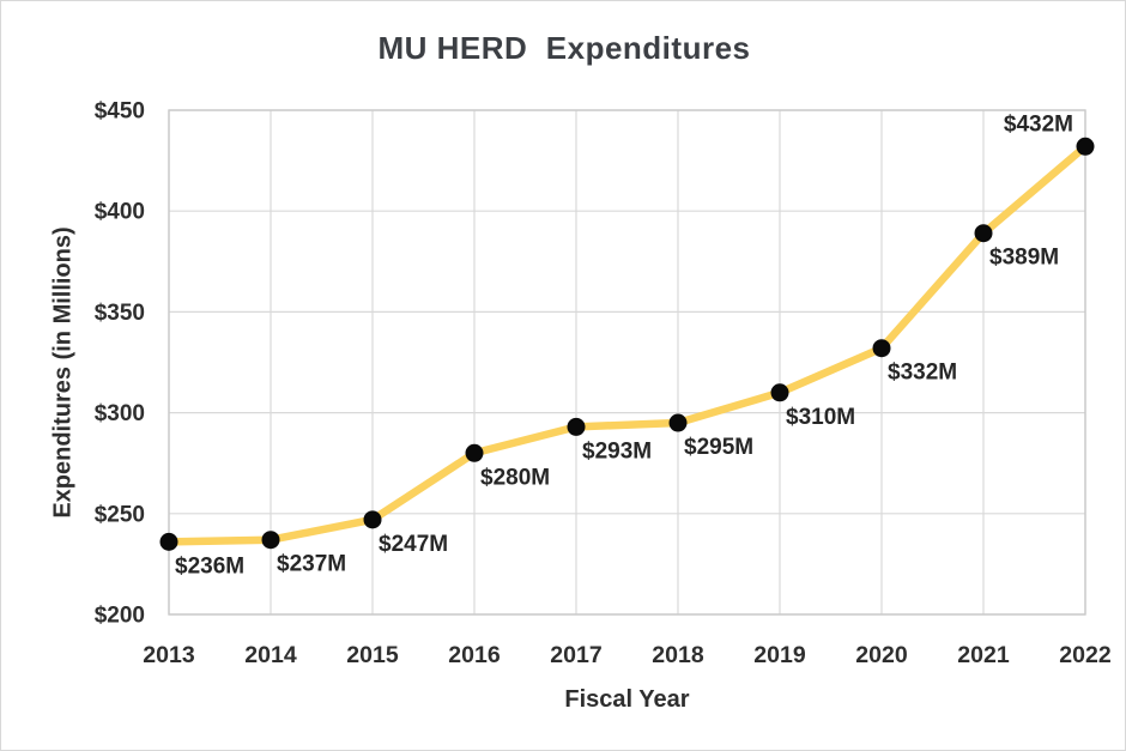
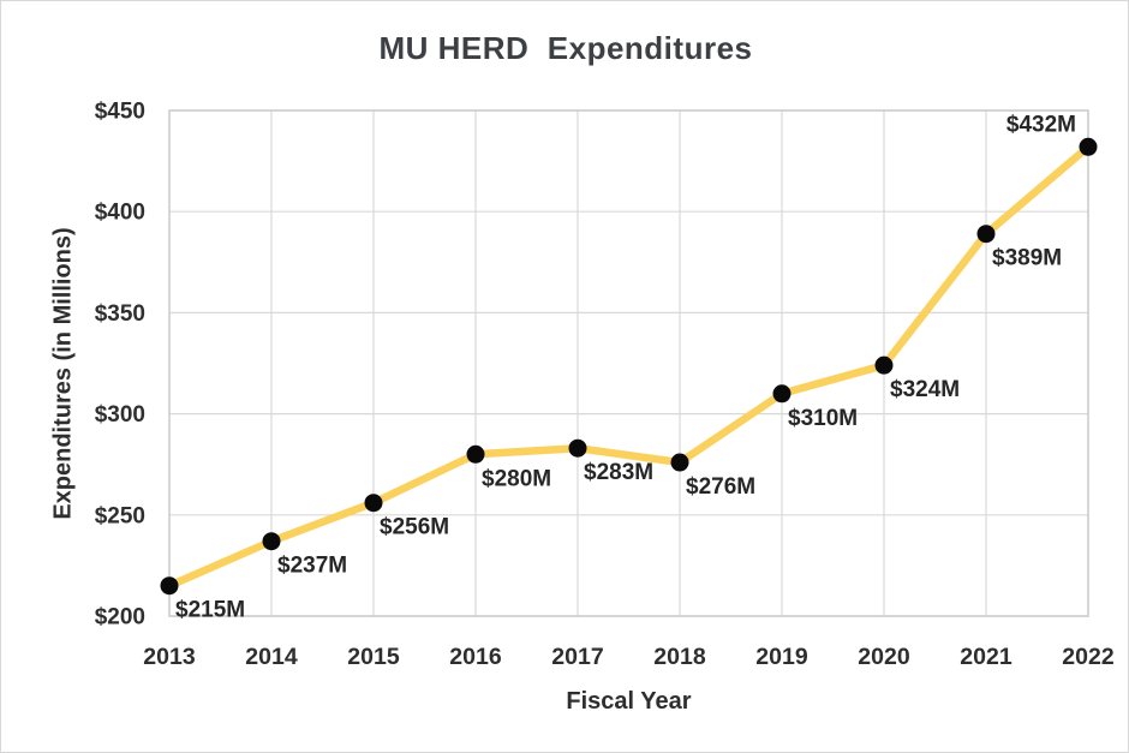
2013: $236M -> $215M
2015: $247M -> $256M
2017: $293M -> $283M
2018: $295M -> $276M
2020: $332M -> $324M
